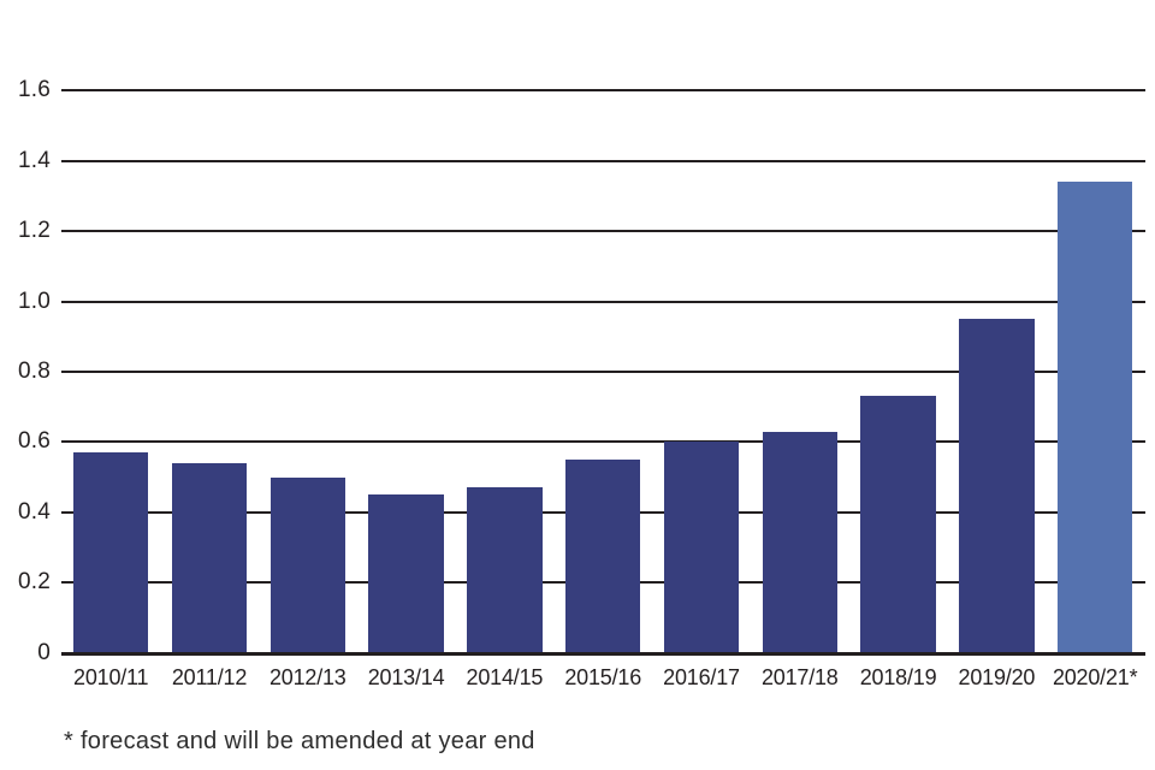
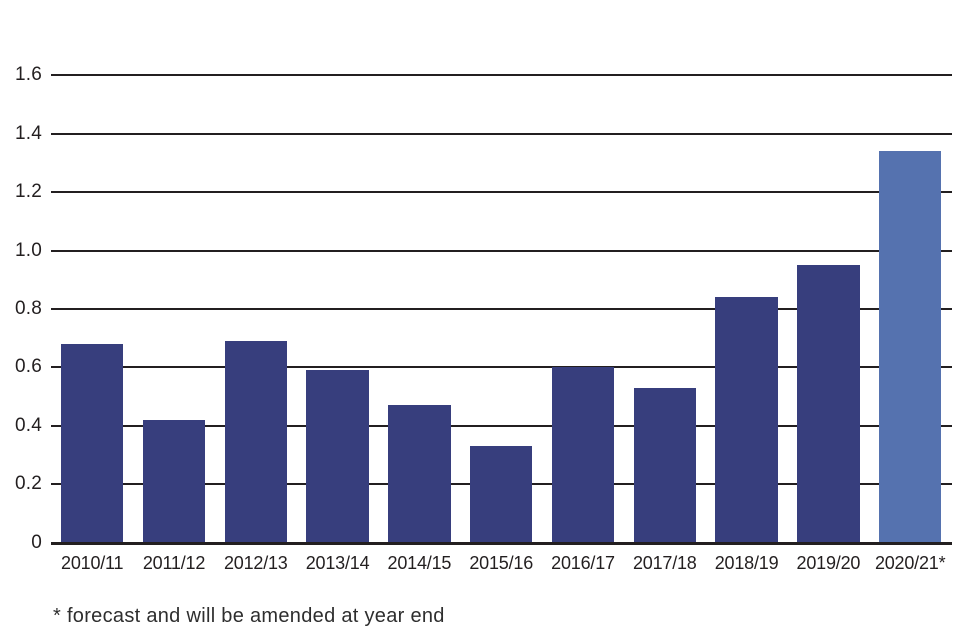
2010/11: 0.57 -> 0.68
2011/12: 0.54 -> 0.42
2012/13: 0.50 -> 0.69
2013/14: 0.45 -> 0.59
2015/16: 0.55 -> 0.33
2017/18: 0.63 -> 0.53
2018/19: 0.73 -> 0.84
